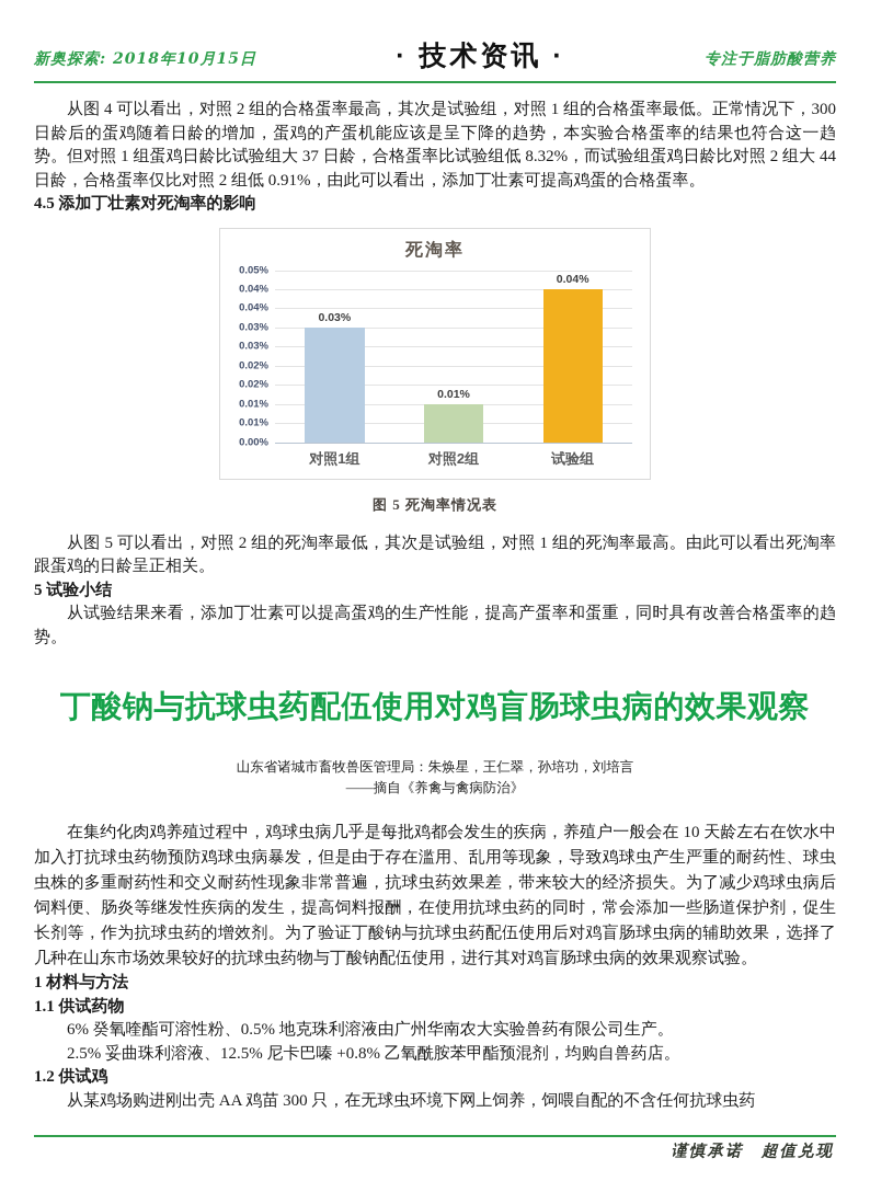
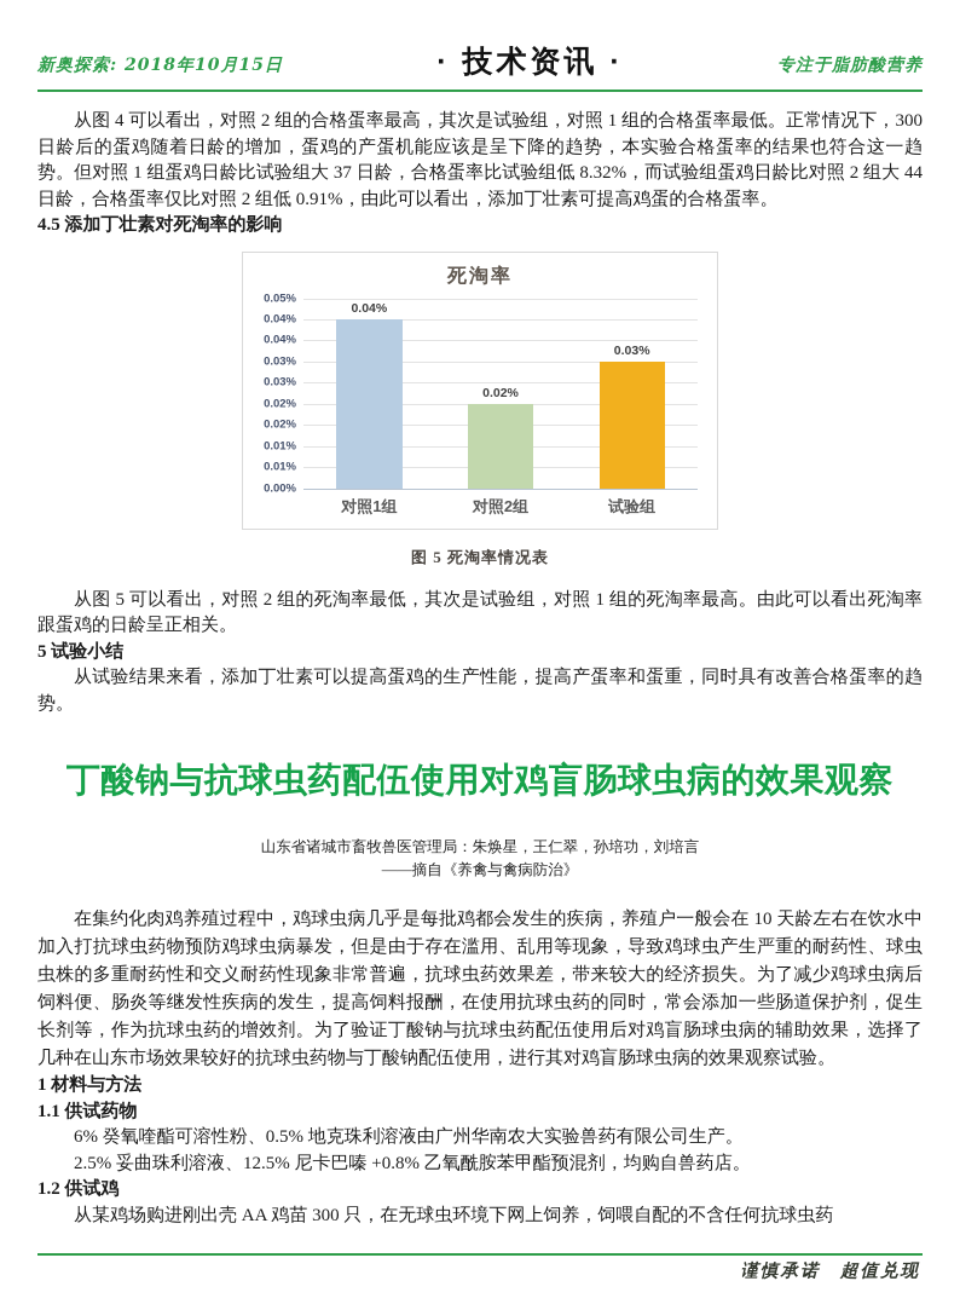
对照1组: 0.03% -> 0.04%
对照2组: 0.01% -> 0.02%
试验组: 0.04% -> 0.03%
